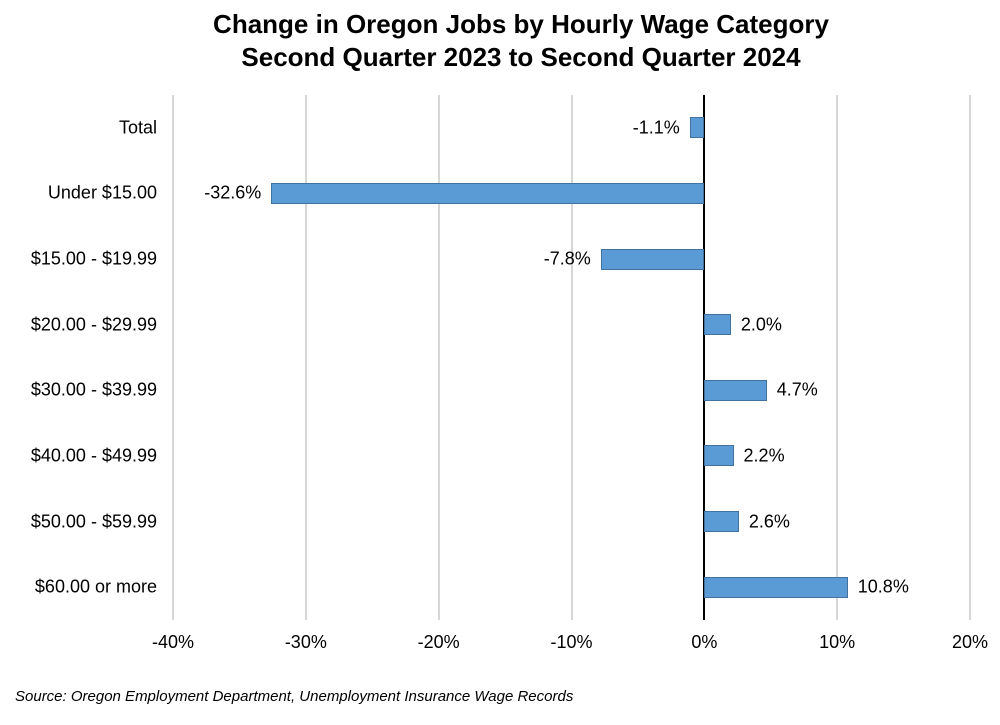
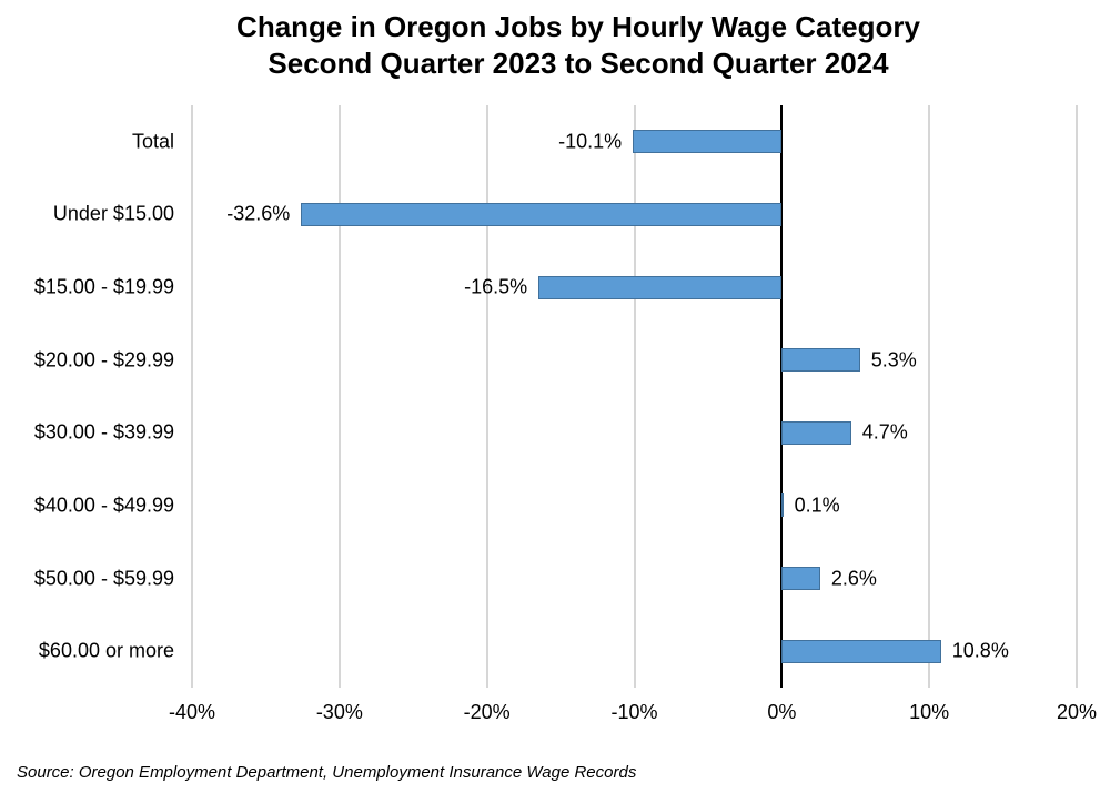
Total: -1.1% -> -10.1%
$15.00 - $19.99: -7.8% -> -16.5%
$20.00 - $29.99: 2.0% -> 5.3%
$40.00 - $49.99: 2.2% -> 0.1%
